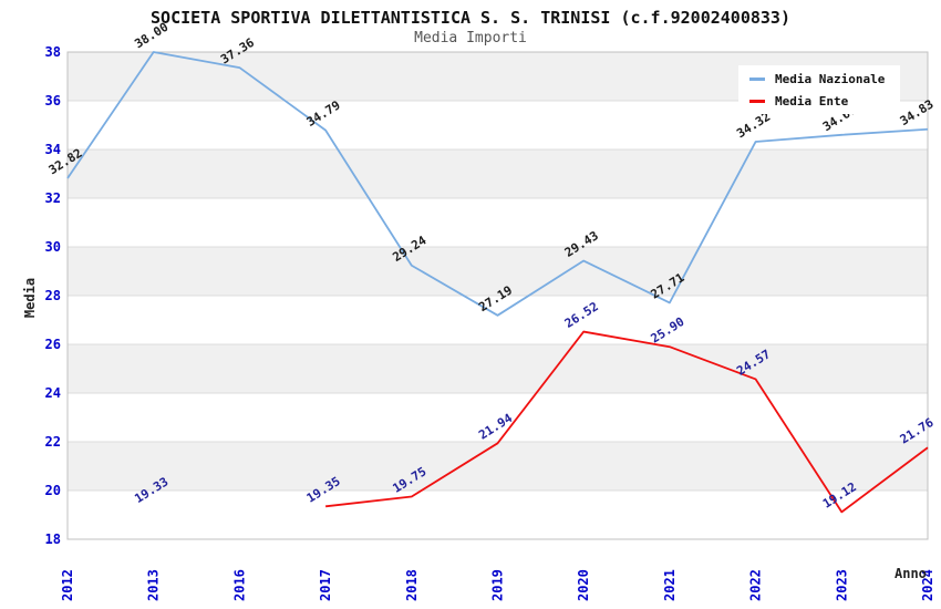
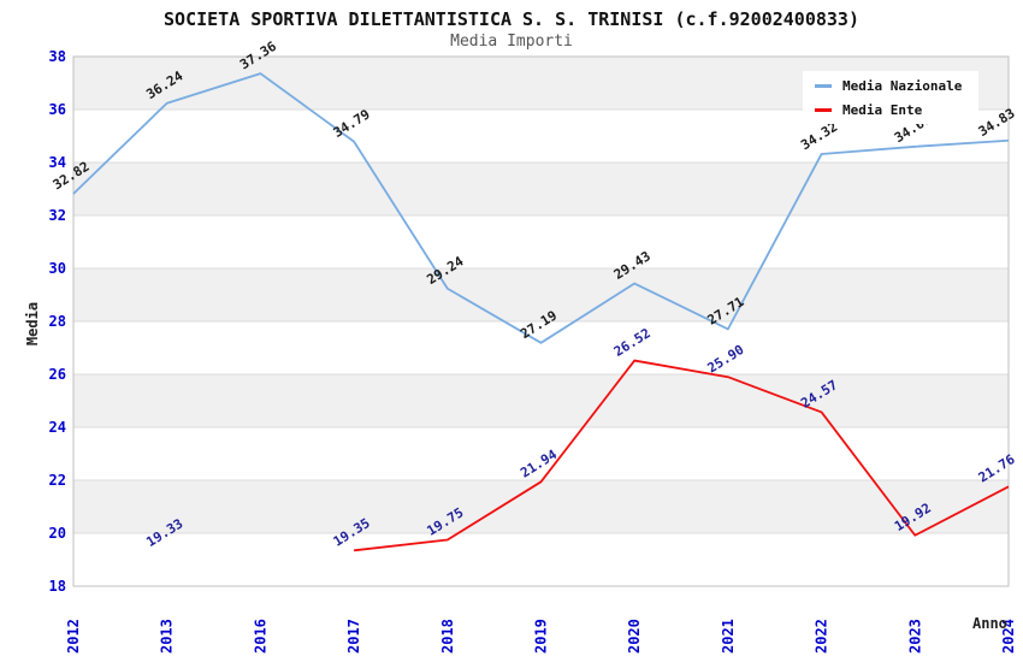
Media Nazionale/2013: 38.00 -> 36.24
Media Ente/2023: 19.12 -> 19.92
